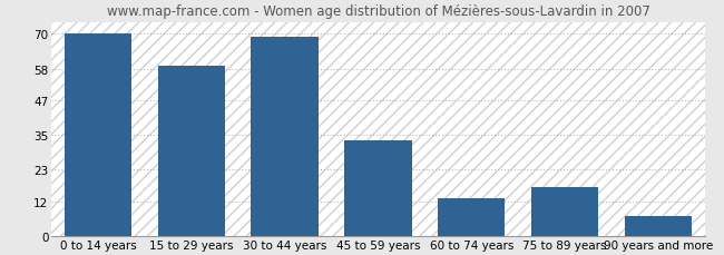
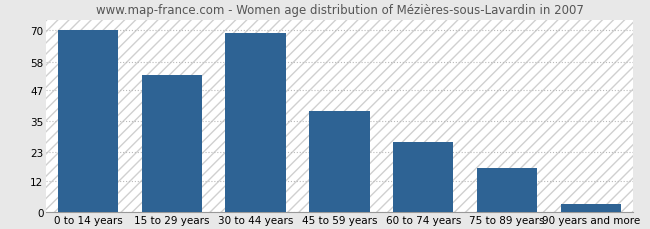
15 to 29 years: 59 -> 53
45 to 59 years: 33 -> 39
60 to 74 years: 13 -> 27
90 years and more: 7 -> 3
